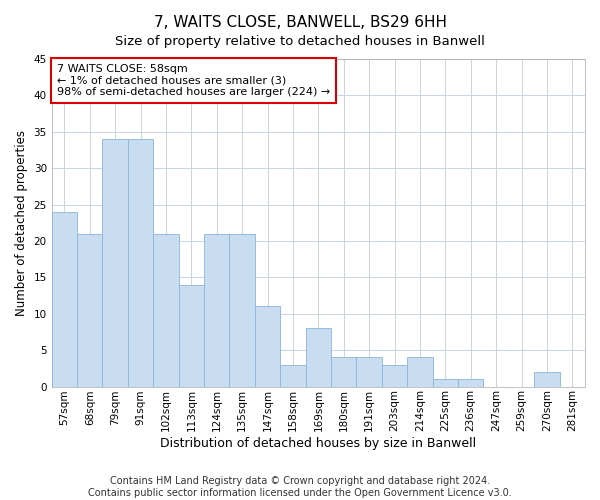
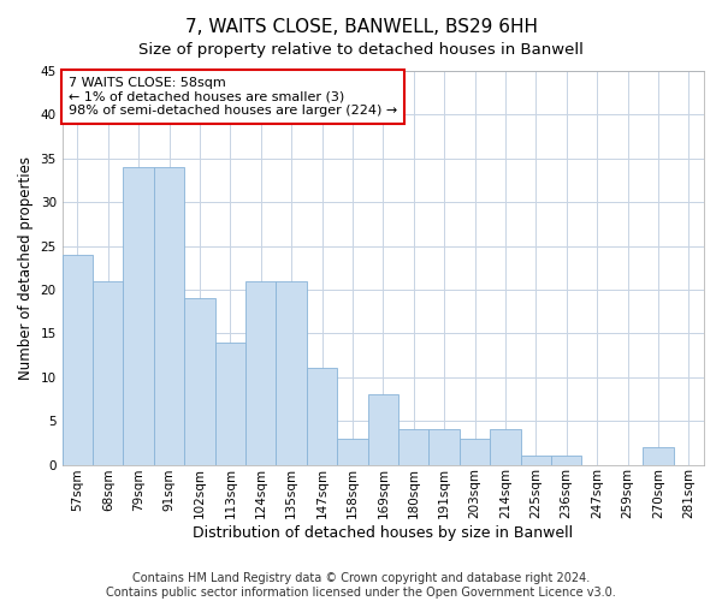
102sqm: 21 -> 19
